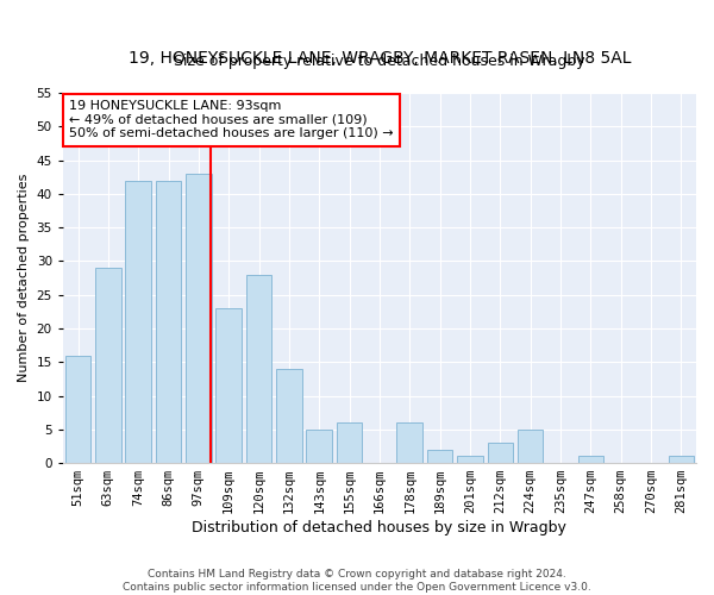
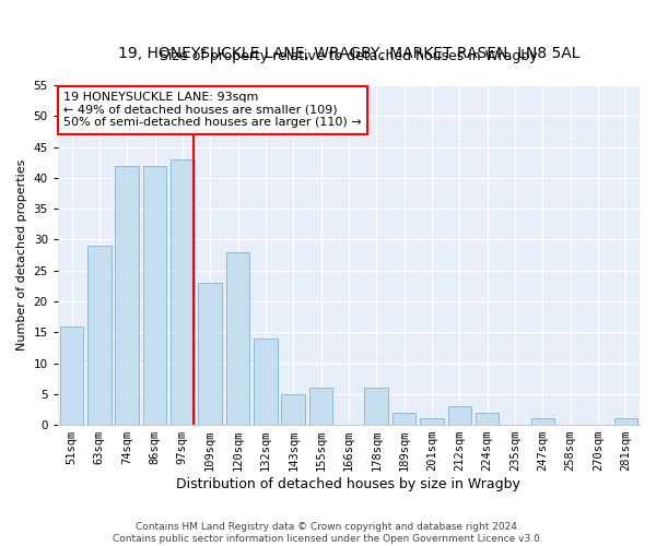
224sqm: 5 -> 2
